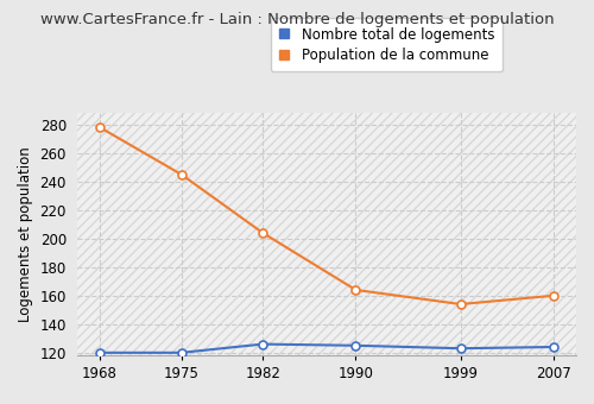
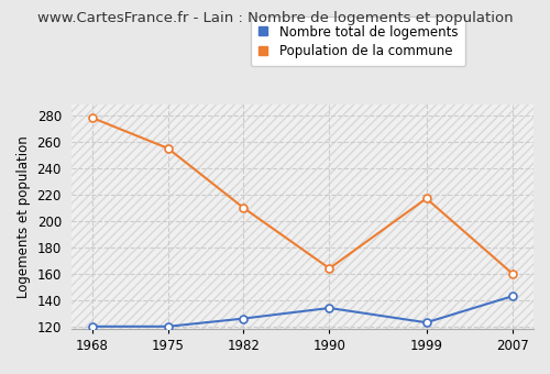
Population de la commune/1975: 245 -> 255
Population de la commune/1982: 204 -> 210
Nombre total de logements/1990: 125 -> 134
Population de la commune/1999: 154 -> 217
Nombre total de logements/2007: 124 -> 143
